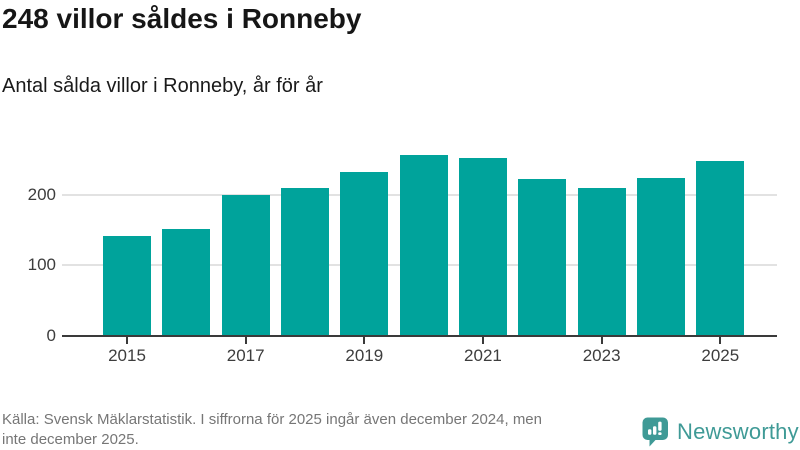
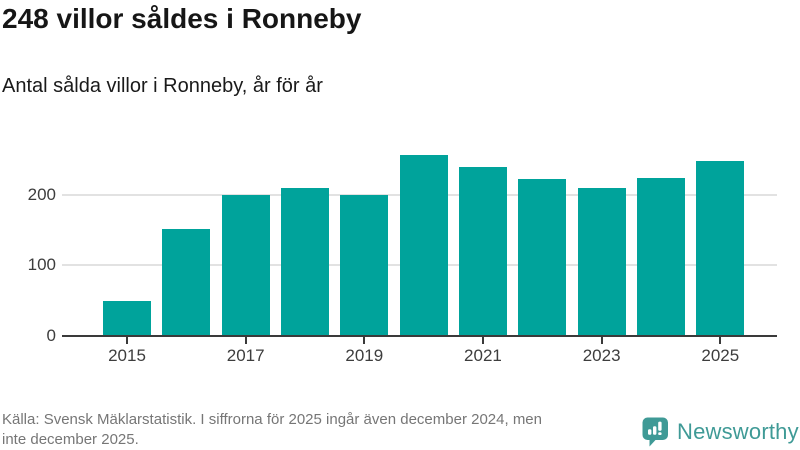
2015: 140 -> 50
2019: 230 -> 200
2021: 250 -> 240
